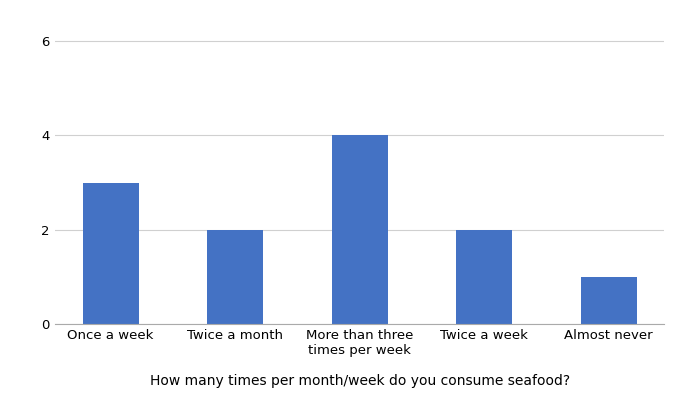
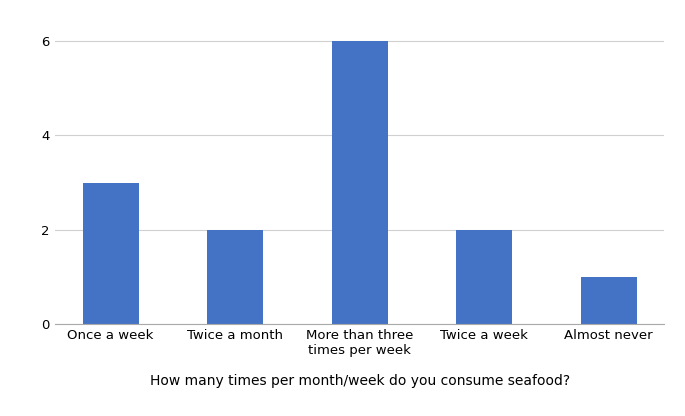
More than three times per week: 4 -> 6
